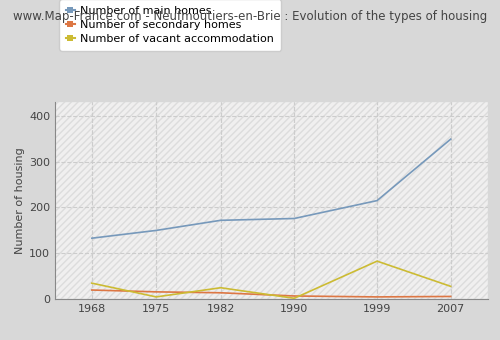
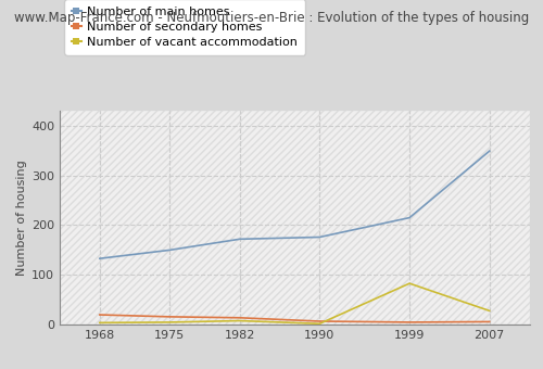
Number of vacant accommodation/1968: 35 -> 4
Number of vacant accommodation/1982: 25 -> 8
